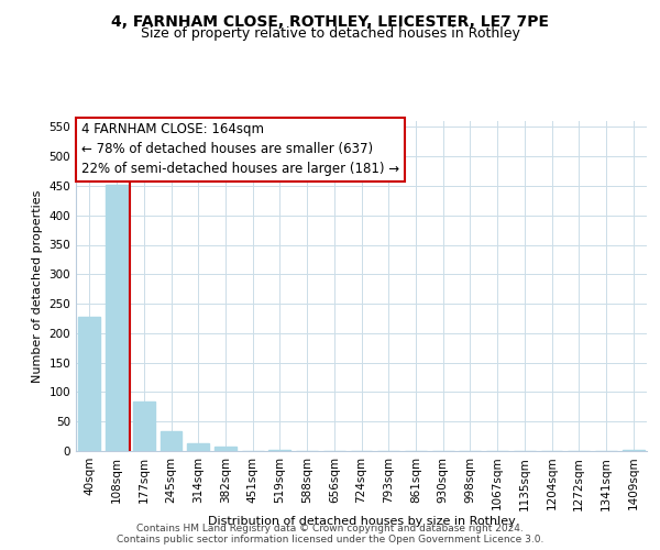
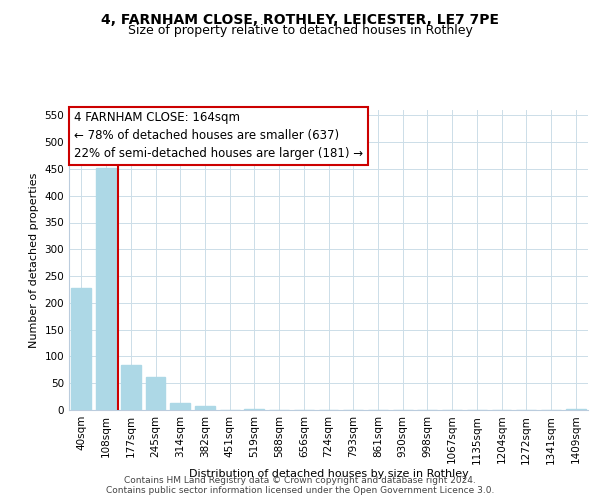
245sqm: 33 -> 62
